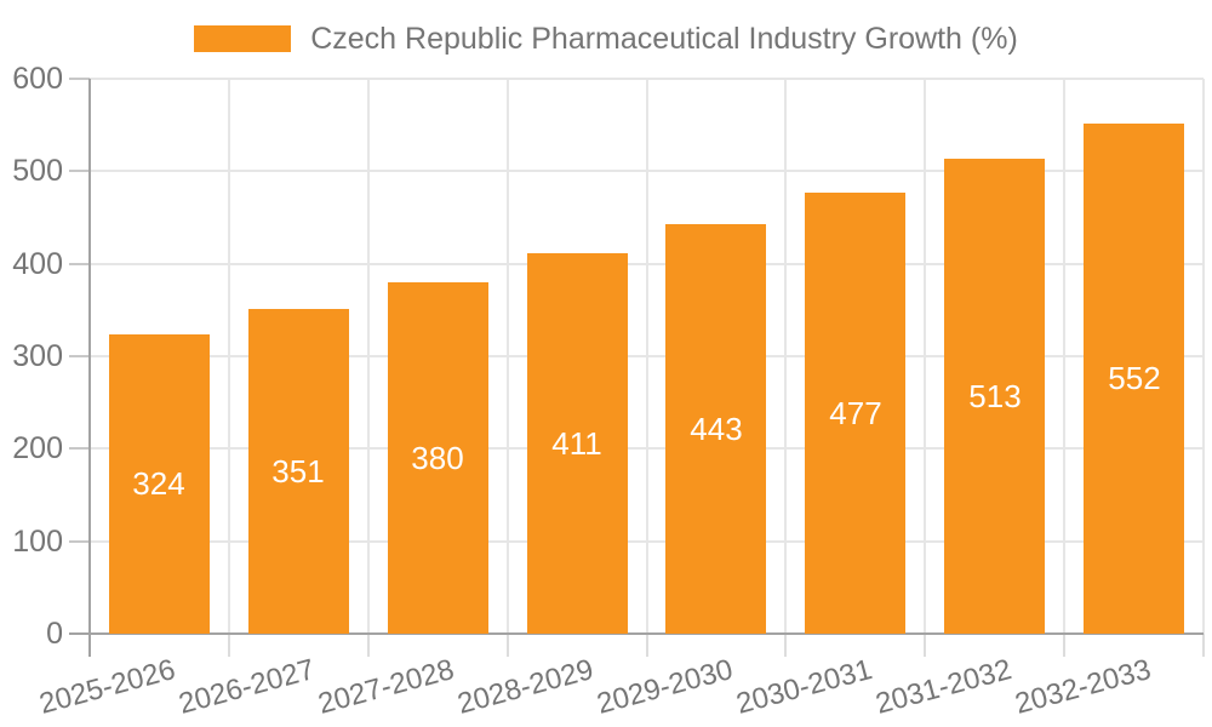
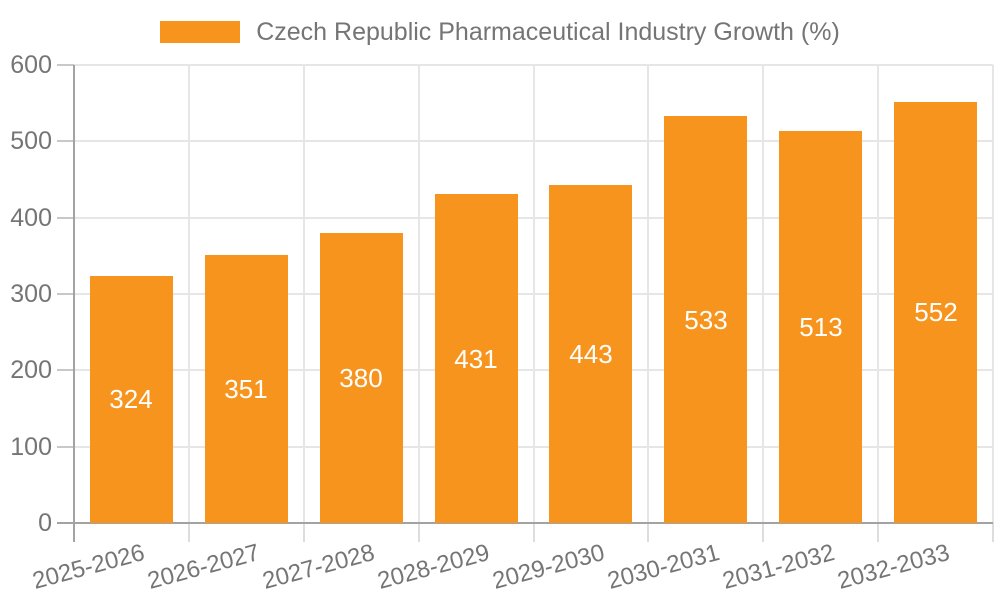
2028-2029: 411 -> 431
2030-2031: 477 -> 533
